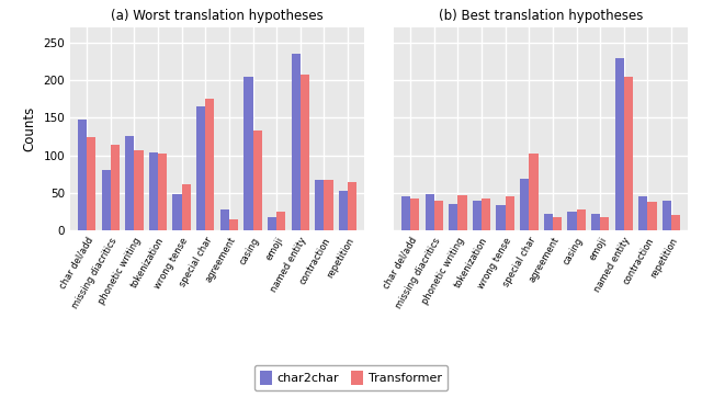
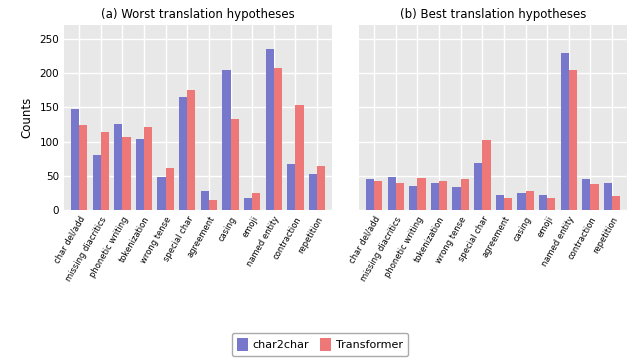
(a) Worst translation hypotheses/Transformer/tokenization: 102 -> 122
(a) Worst translation hypotheses/Transformer/contraction: 67 -> 154
